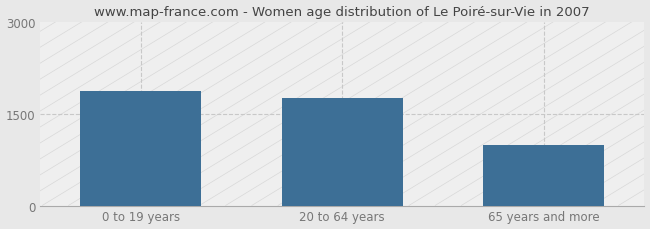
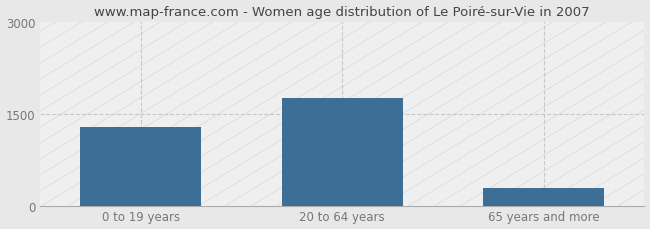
0 to 19 years: 1860 -> 1280
65 years and more: 980 -> 280
